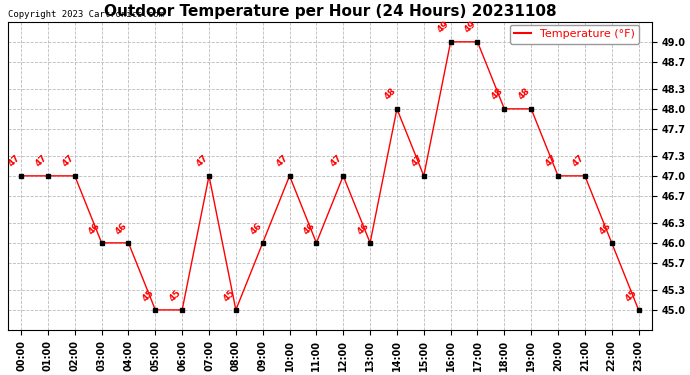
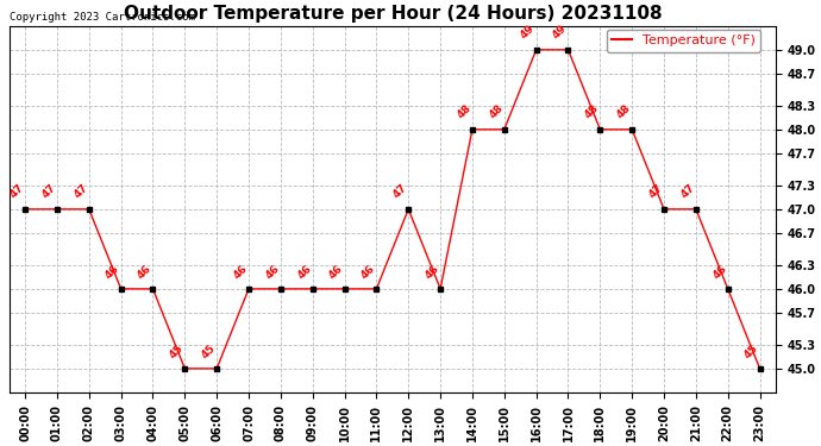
07:00: 47 -> 46
08:00: 45 -> 46
10:00: 47 -> 46
15:00: 47 -> 48
